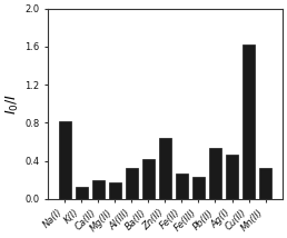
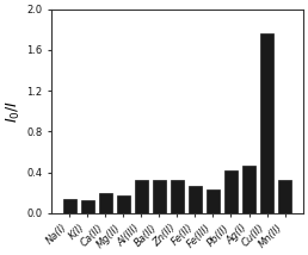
Na(I): 0.82 -> 0.14
Ba(II): 0.42 -> 0.33
Zn(II): 0.64 -> 0.33
Pb(II): 0.54 -> 0.42
Cu(II): 1.62 -> 1.76
